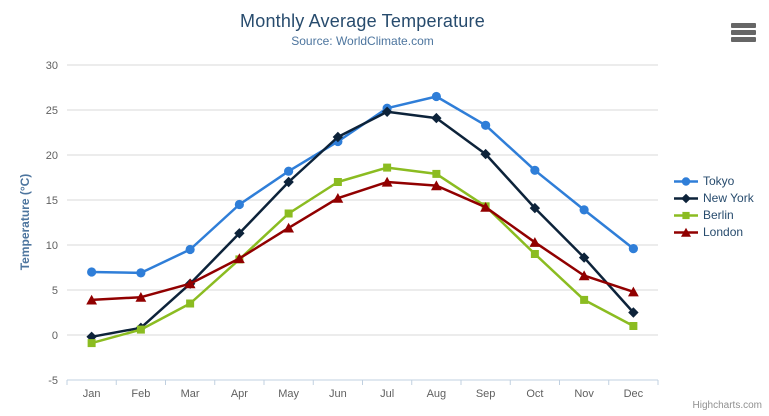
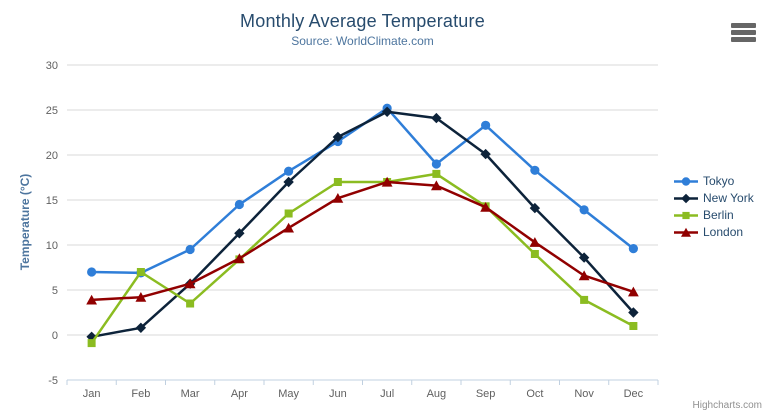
Berlin/Feb: 1 -> 7
Berlin/Jul: 19 -> 17
Tokyo/Aug: 26 -> 19
